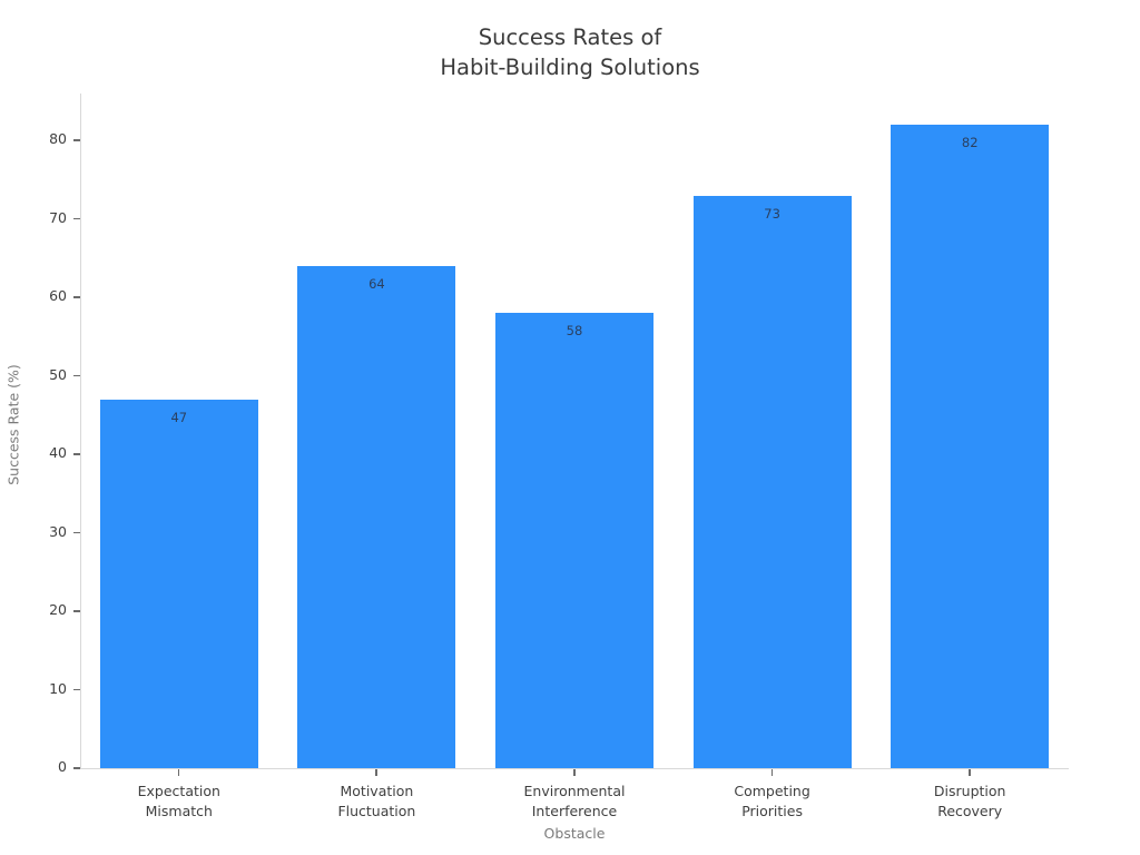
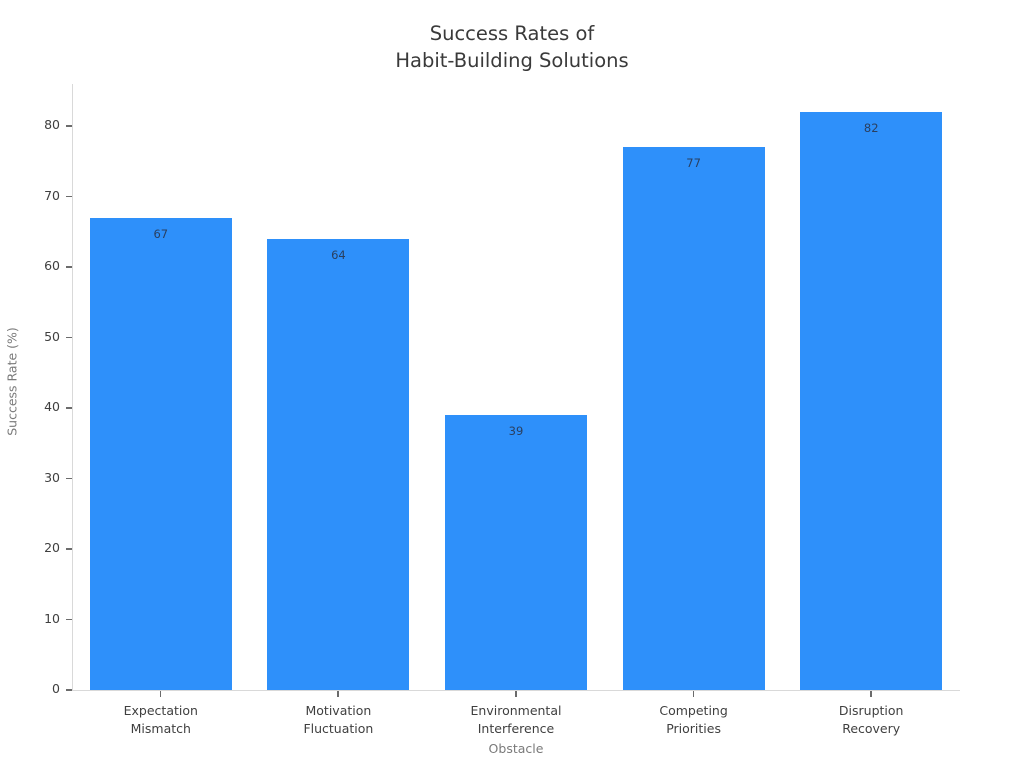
Expectation Mismatch: 47 -> 67
Environmental Interference: 58 -> 39
Competing Priorities: 73 -> 77
